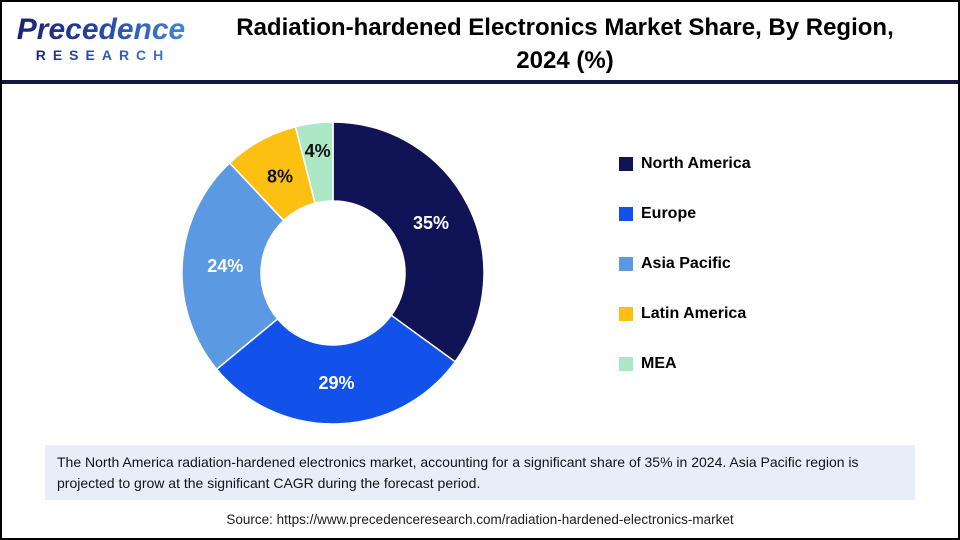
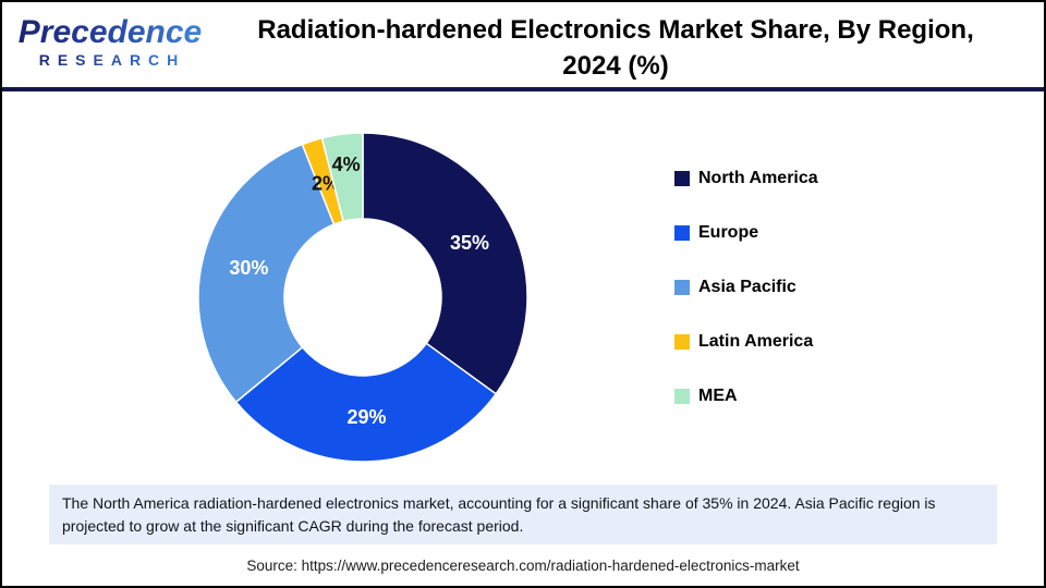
Asia Pacific: 24% -> 30%
Latin America: 8% -> 2%
